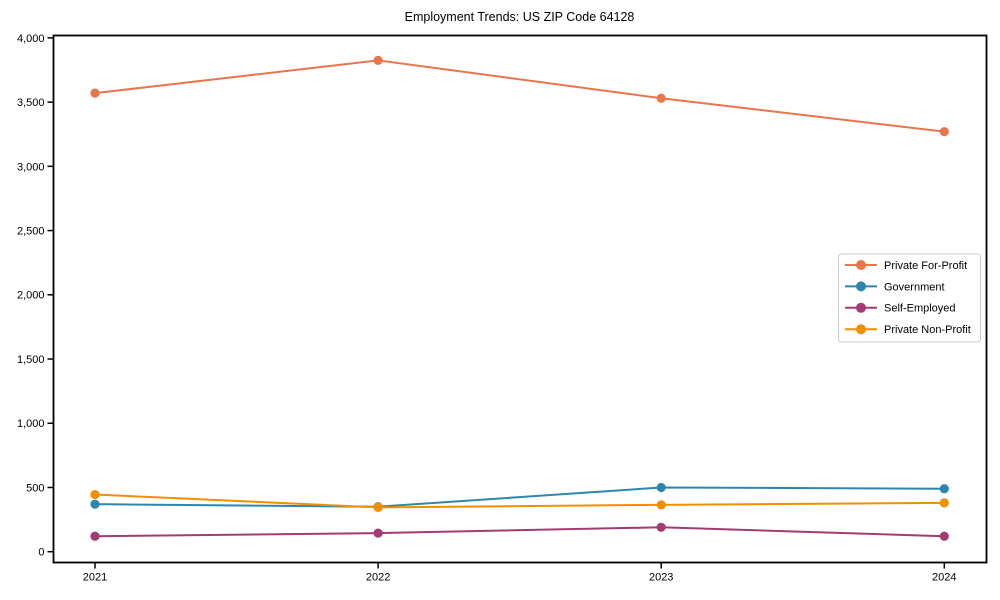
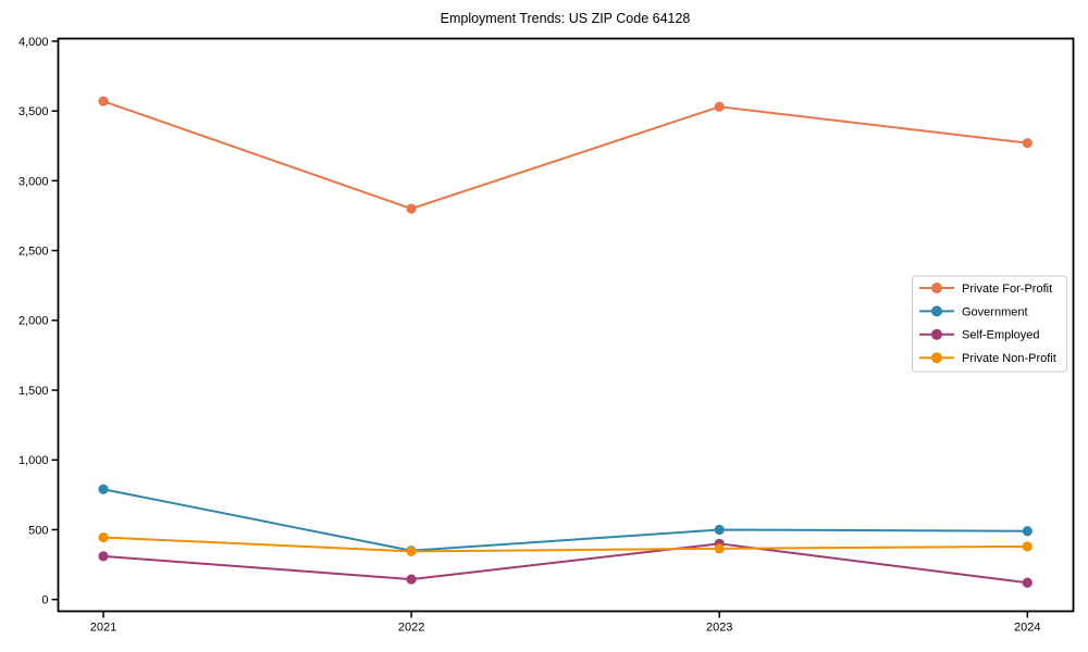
Government/2021: 370 -> 790
Self-Employed/2021: 120 -> 310
Private For-Profit/2022: 3820 -> 2800
Self-Employed/2023: 190 -> 400
